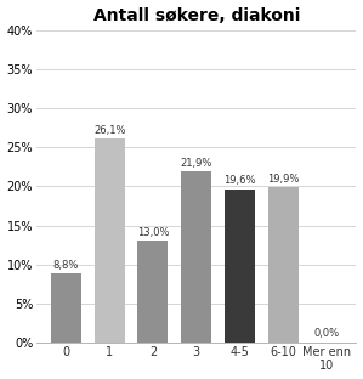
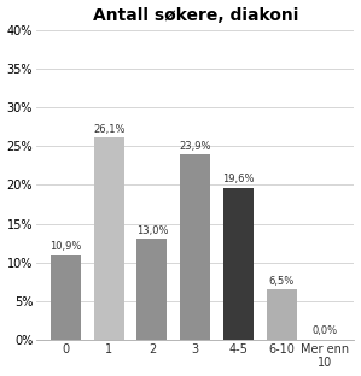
0: 8,8% -> 10,9%
3: 21,9% -> 23,9%
6-10: 19,9% -> 6,5%
